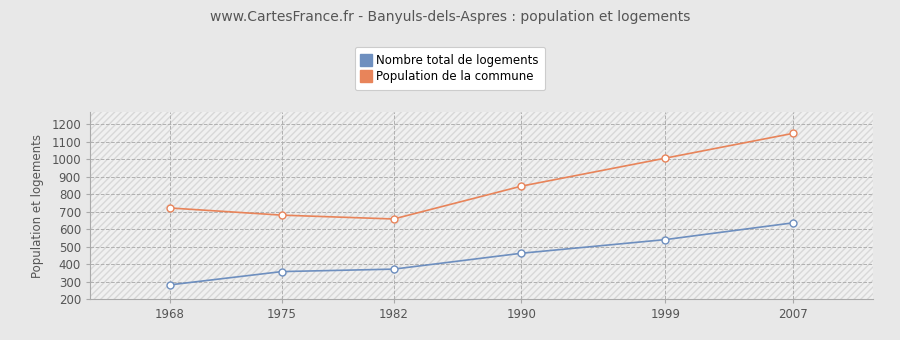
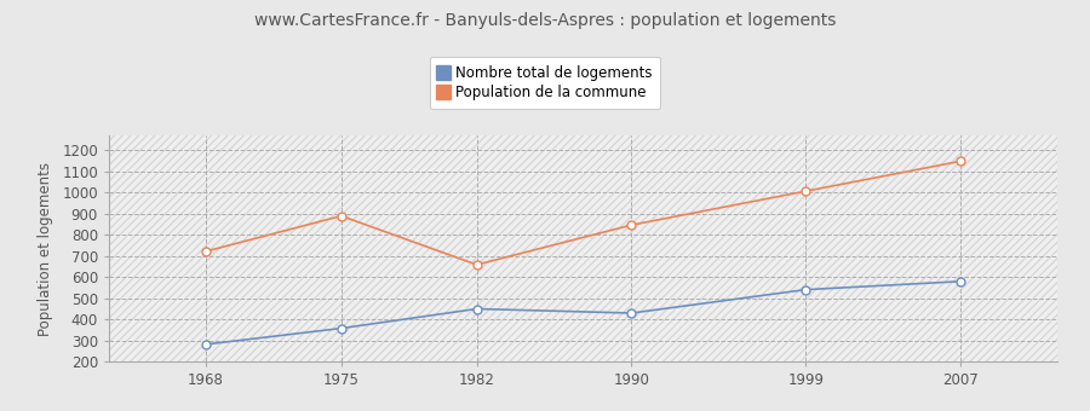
Population de la commune/1975: 680 -> 890
Nombre total de logements/1982: 370 -> 450
Nombre total de logements/1990: 460 -> 430
Nombre total de logements/2007: 640 -> 580
